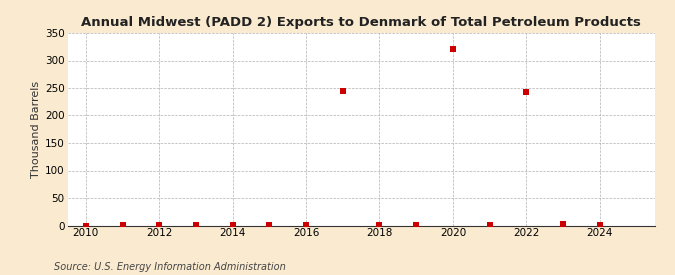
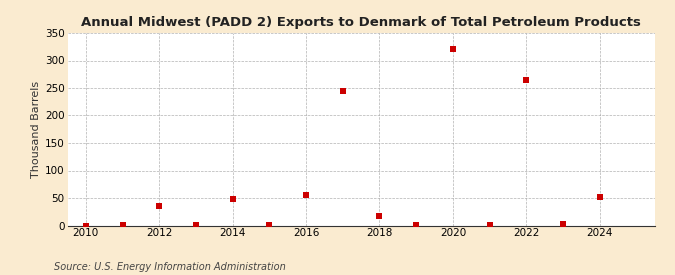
2012: 1 -> 36
2014: 1 -> 48
2016: 1 -> 56
2018: 1 -> 18
2022: 243 -> 264
2024: 1 -> 52
